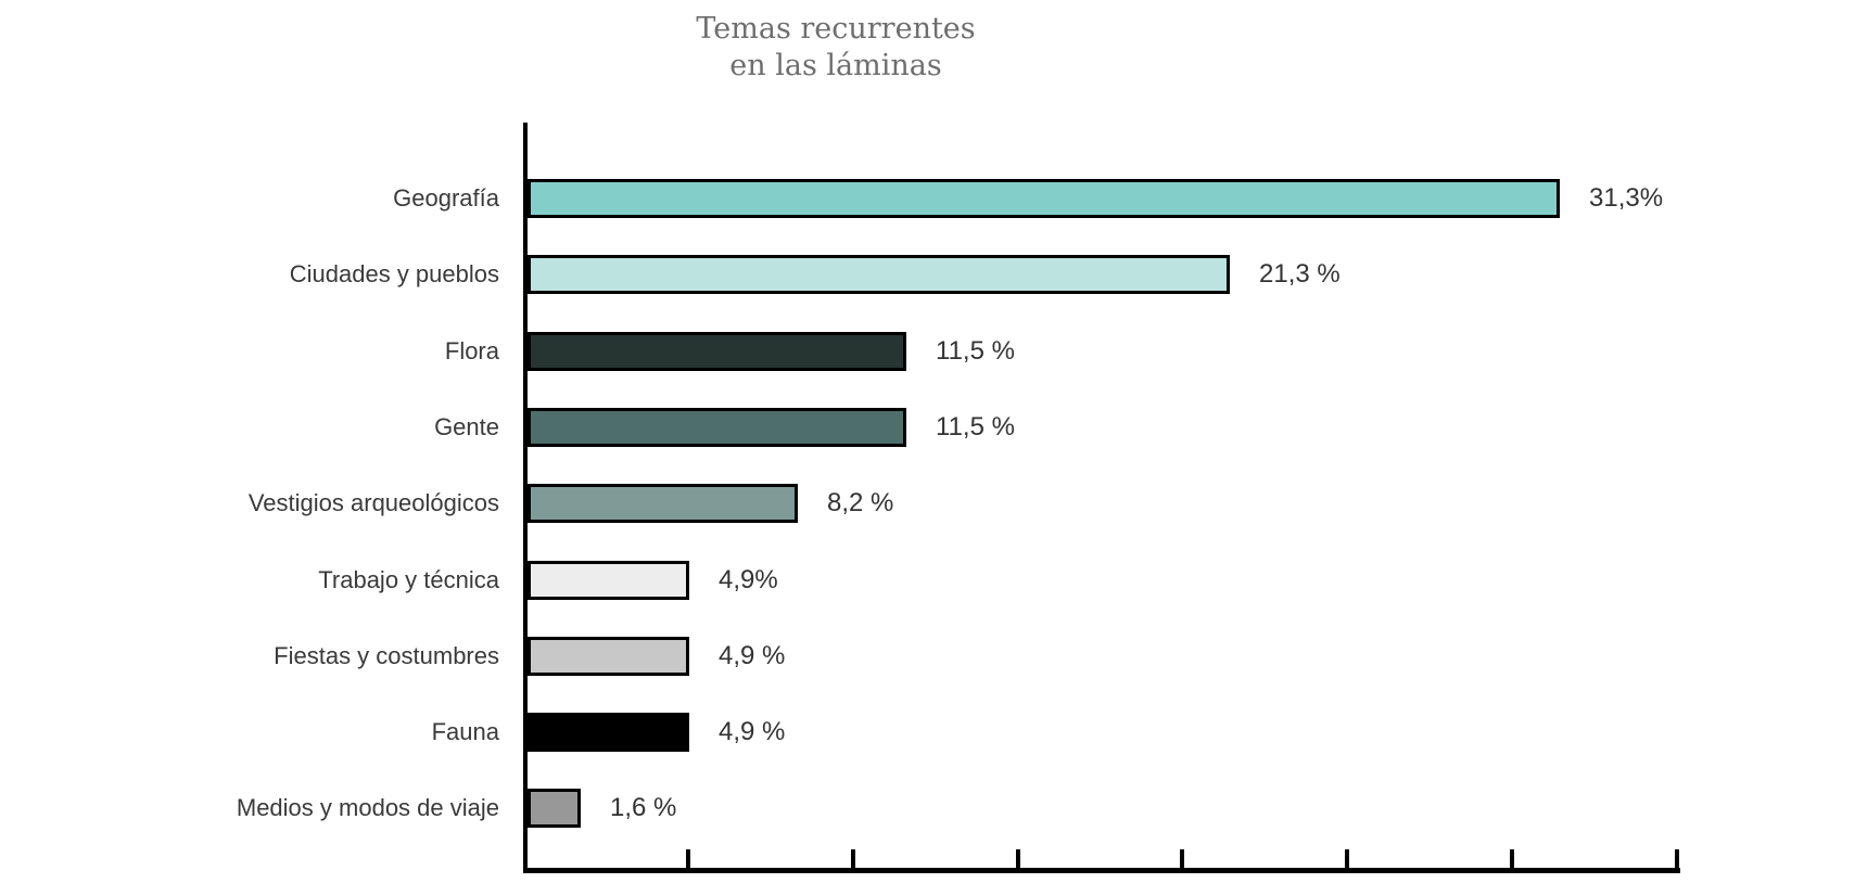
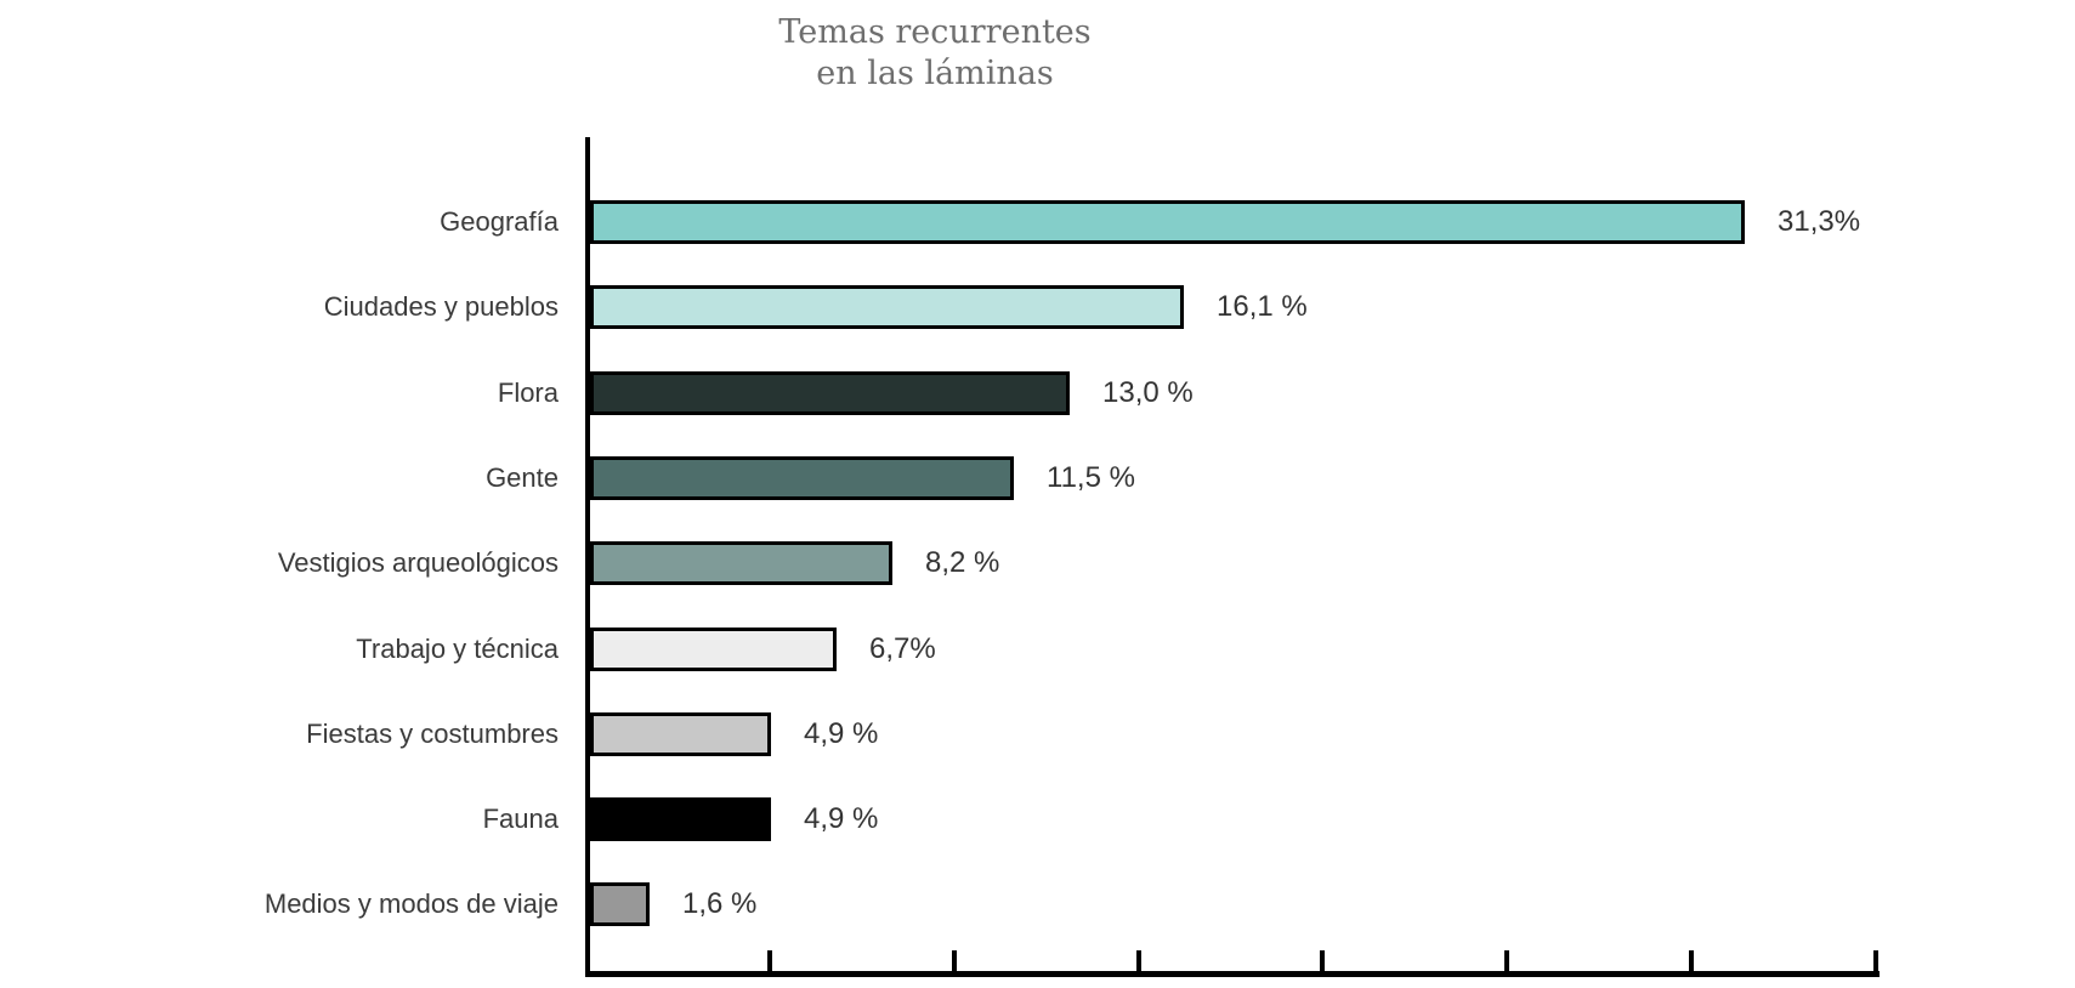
Ciudades y pueblos: 21,3 -> 16,1
Flora: 11,5 -> 13,0
Trabajo y técnica: 4,9% -> 6,7%
